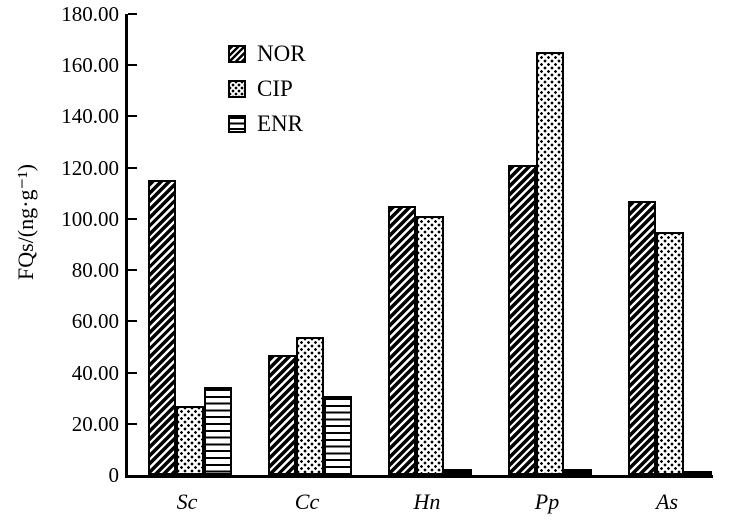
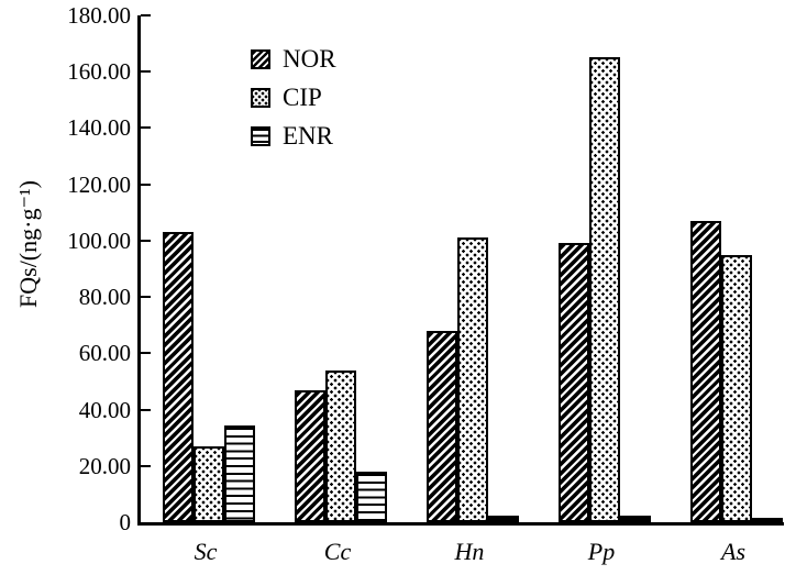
NOR/Sc: 115 -> 103
ENR/Cc: 31 -> 18
NOR/Hn: 105 -> 68
NOR/Pp: 121 -> 99
